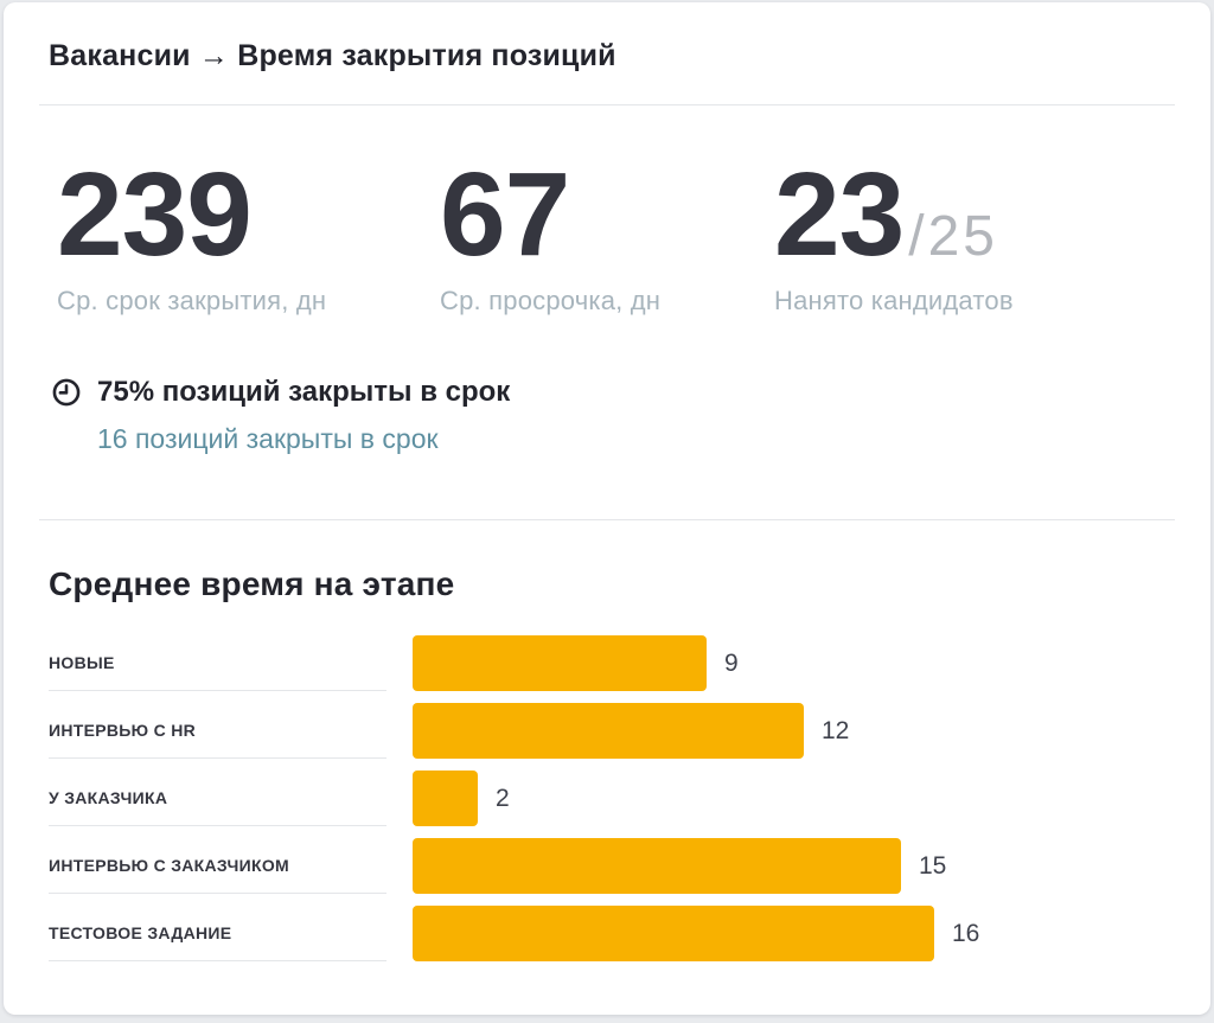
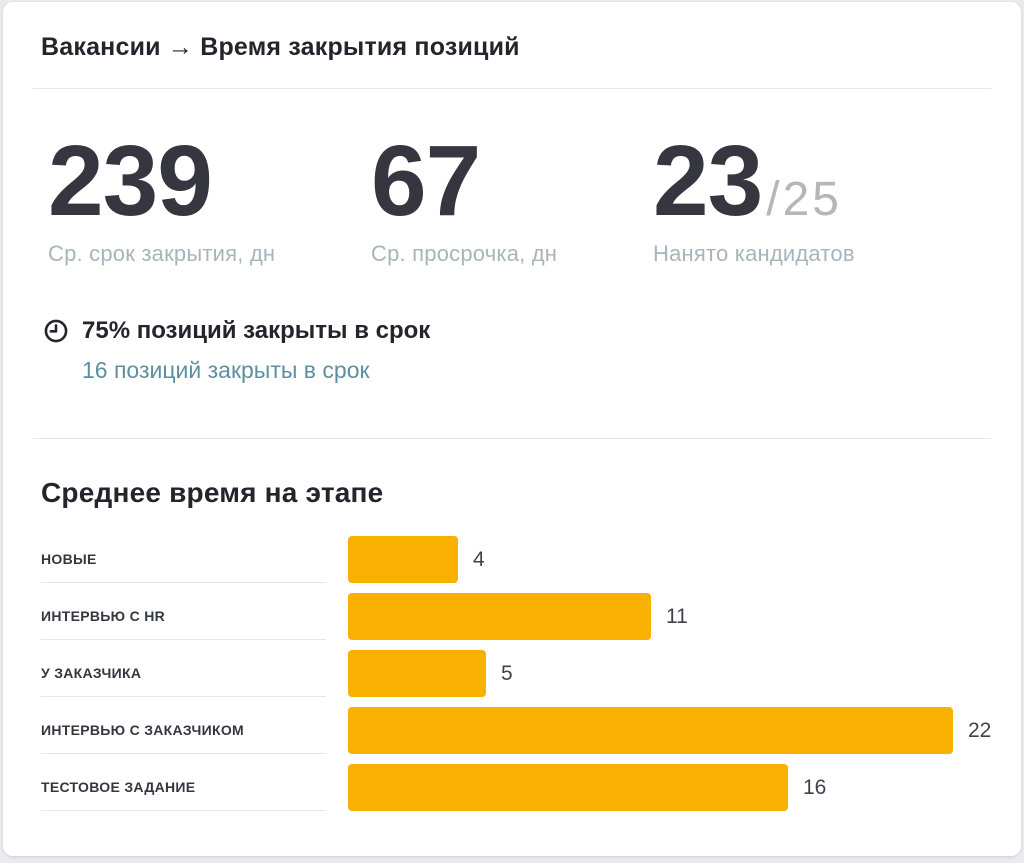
НОВЫЕ: 9 -> 4
ИНТЕРВЬЮ С HR: 12 -> 11
У ЗАКАЗЧИКА: 2 -> 5
ИНТЕРВЬЮ С ЗАКАЗЧИКОМ: 15 -> 22
